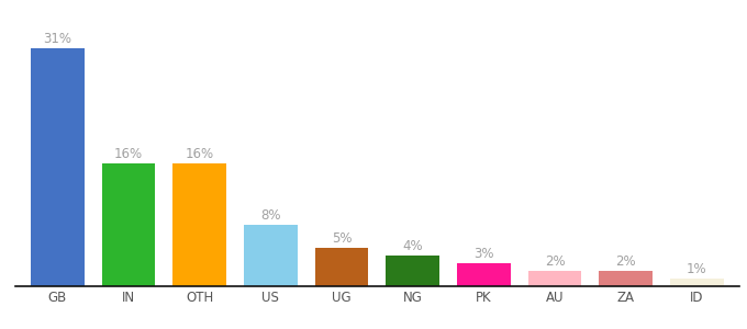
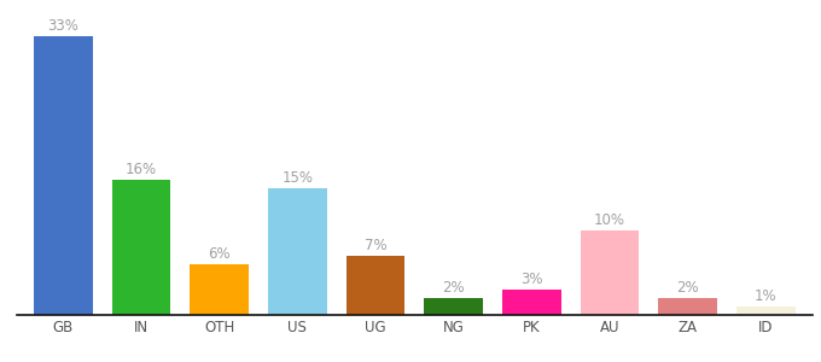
GB: 31% -> 33%
OTH: 16% -> 6%
US: 8% -> 15%
UG: 5% -> 7%
NG: 4% -> 2%
AU: 2% -> 10%
